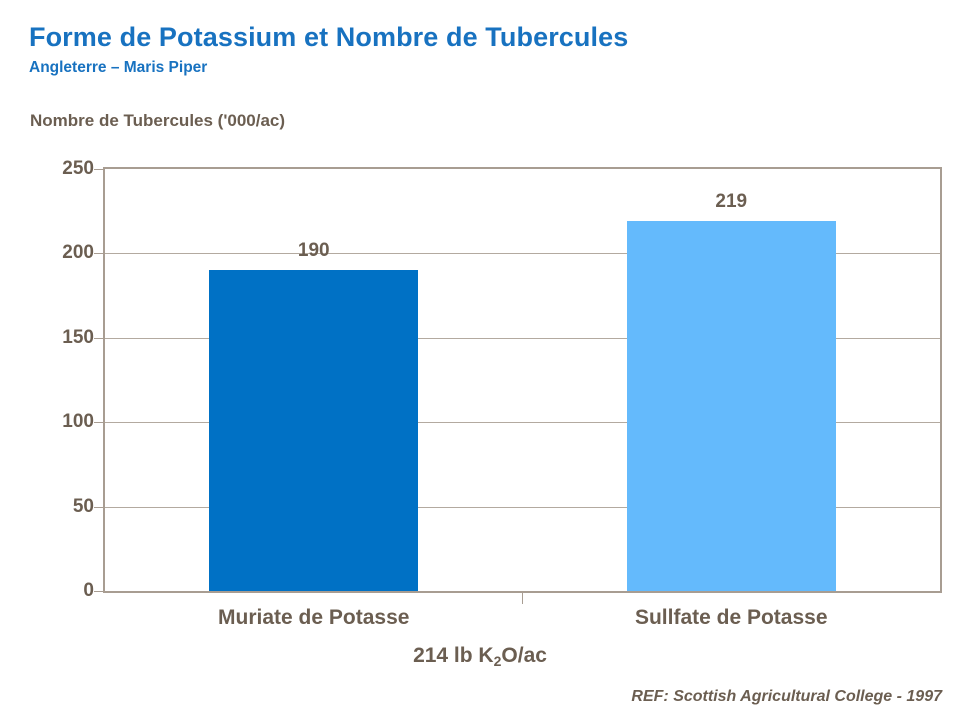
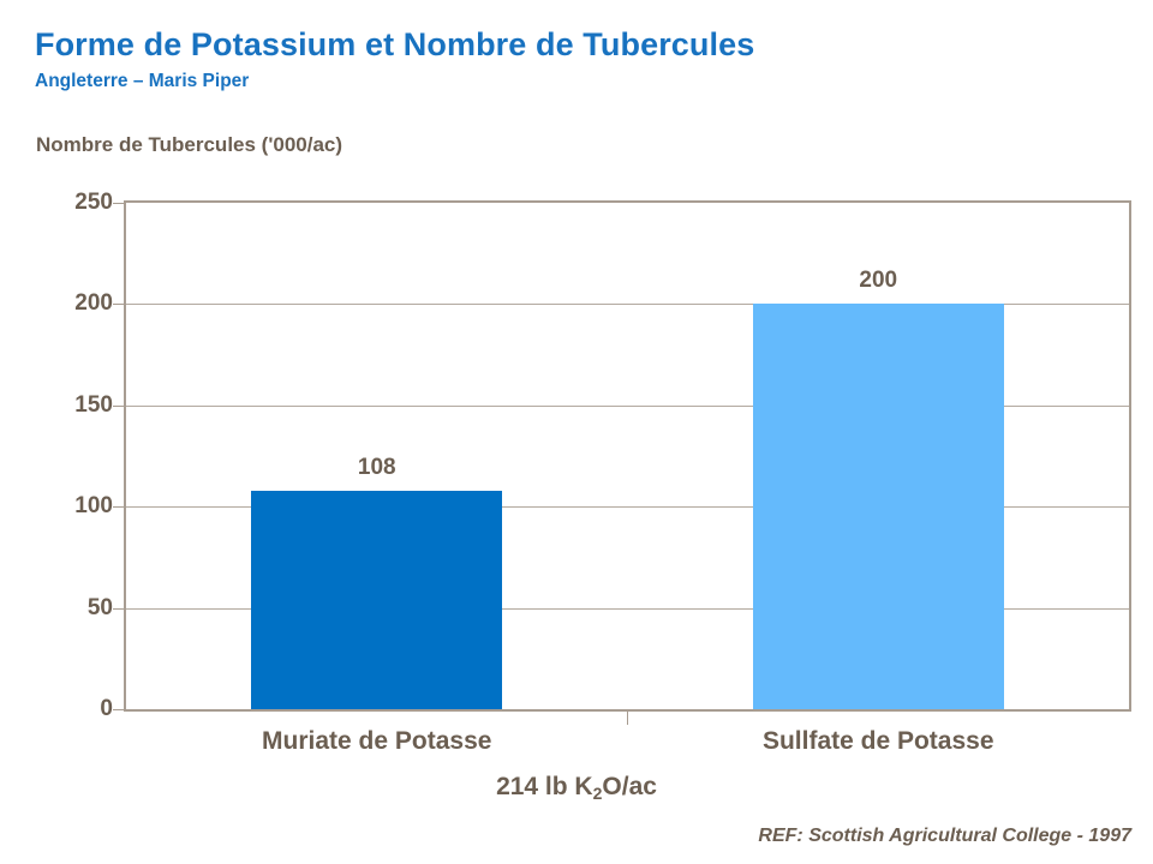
Muriate de Potasse: 190 -> 108
Sullfate de Potasse: 219 -> 200
